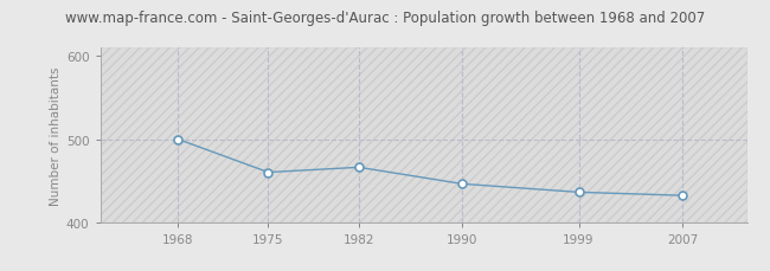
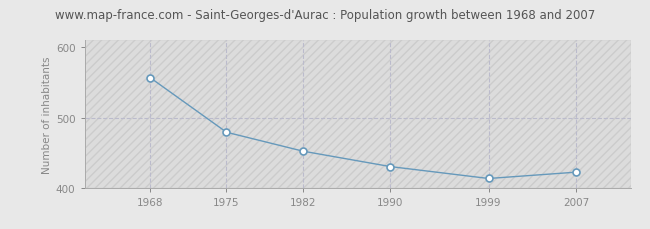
1968: 500 -> 557
1975: 460 -> 479
1982: 466 -> 452
1990: 446 -> 430
1999: 436 -> 413
2007: 432 -> 422
